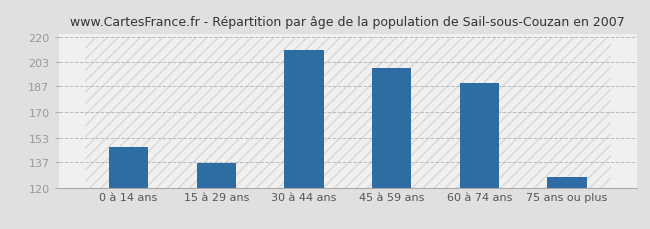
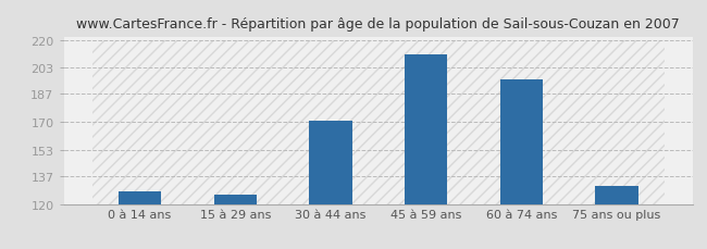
0 à 14 ans: 147 -> 128
15 à 29 ans: 136 -> 126
30 à 44 ans: 211 -> 171
45 à 59 ans: 199 -> 211
60 à 74 ans: 189 -> 196
75 ans ou plus: 127 -> 131
